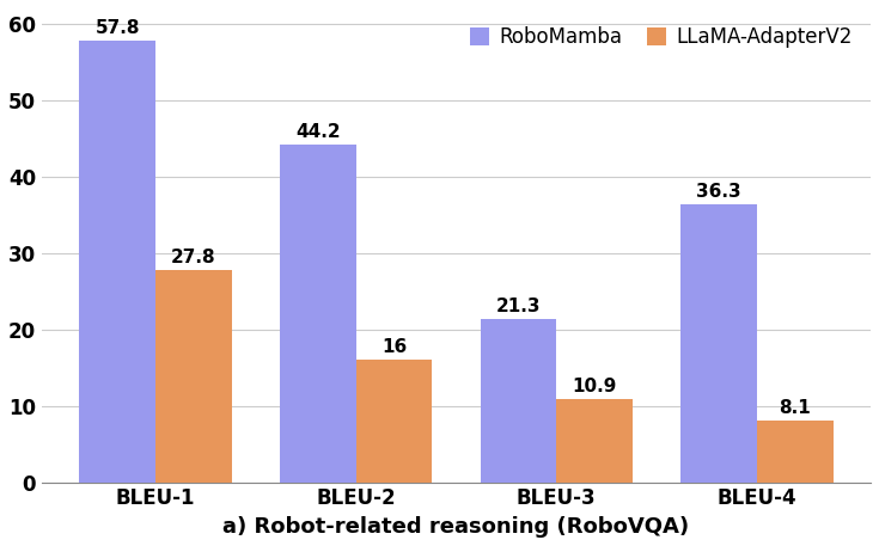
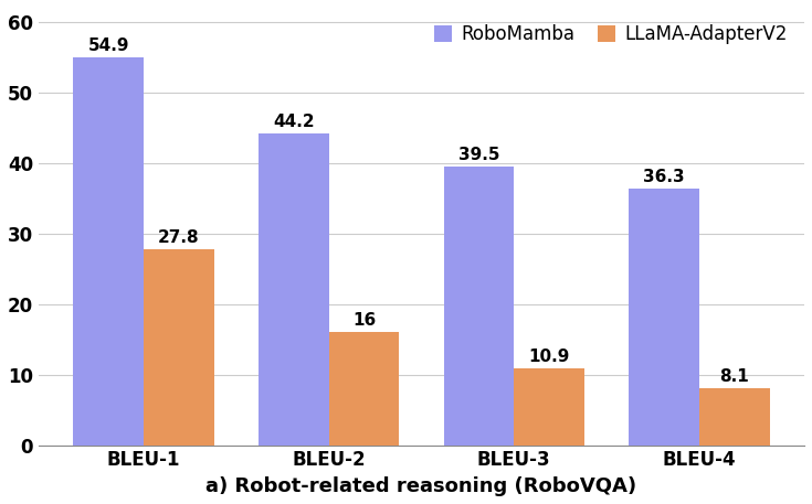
RoboMamba/BLEU-1: 57.8 -> 54.9
RoboMamba/BLEU-3: 21.3 -> 39.5
